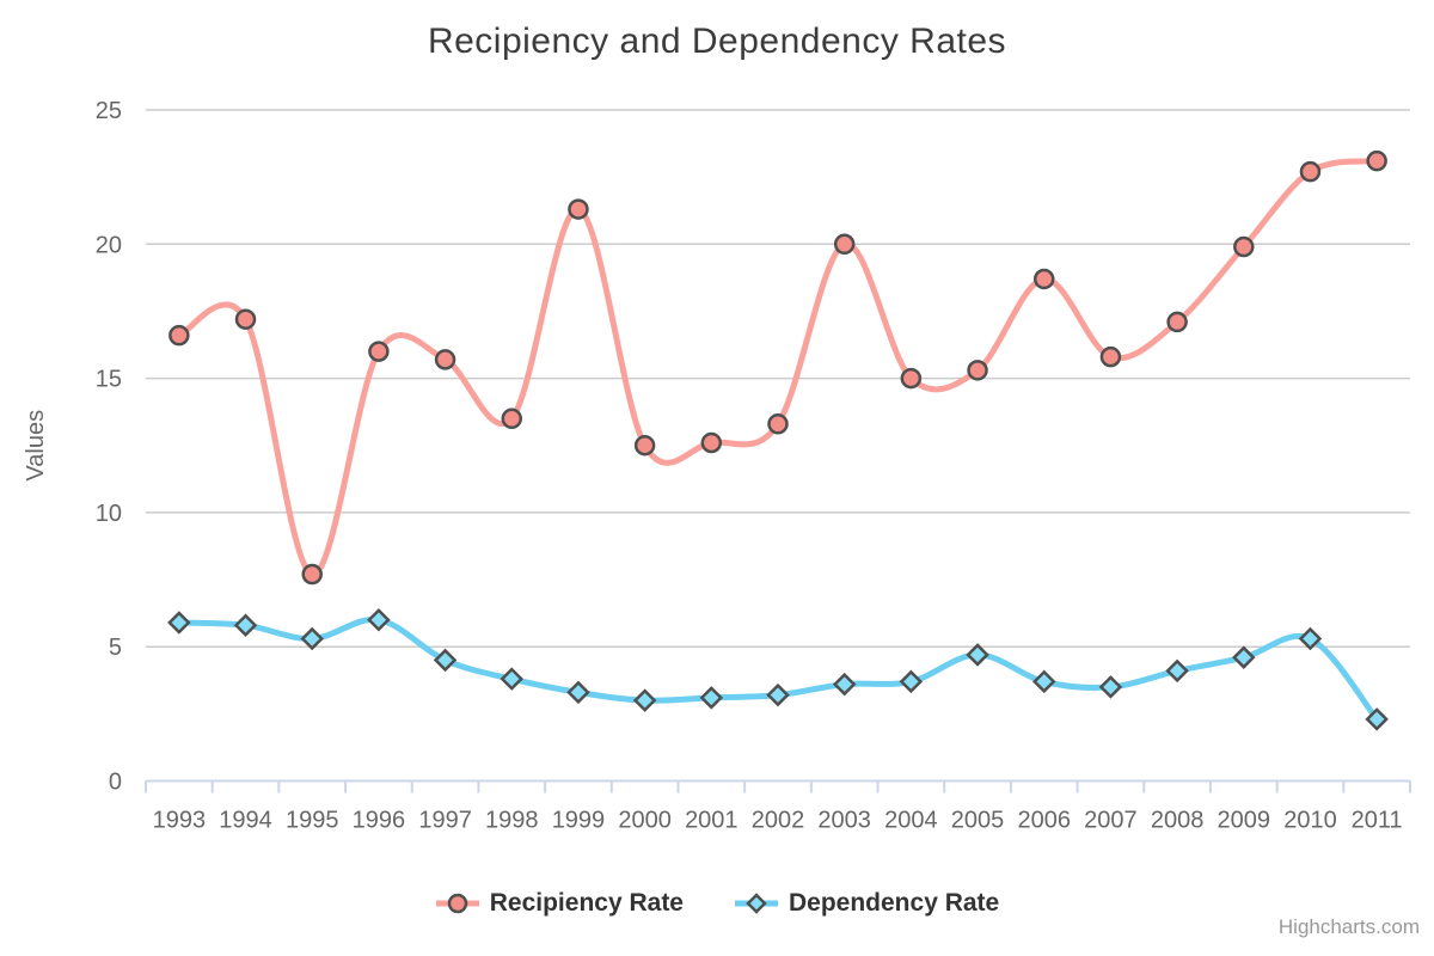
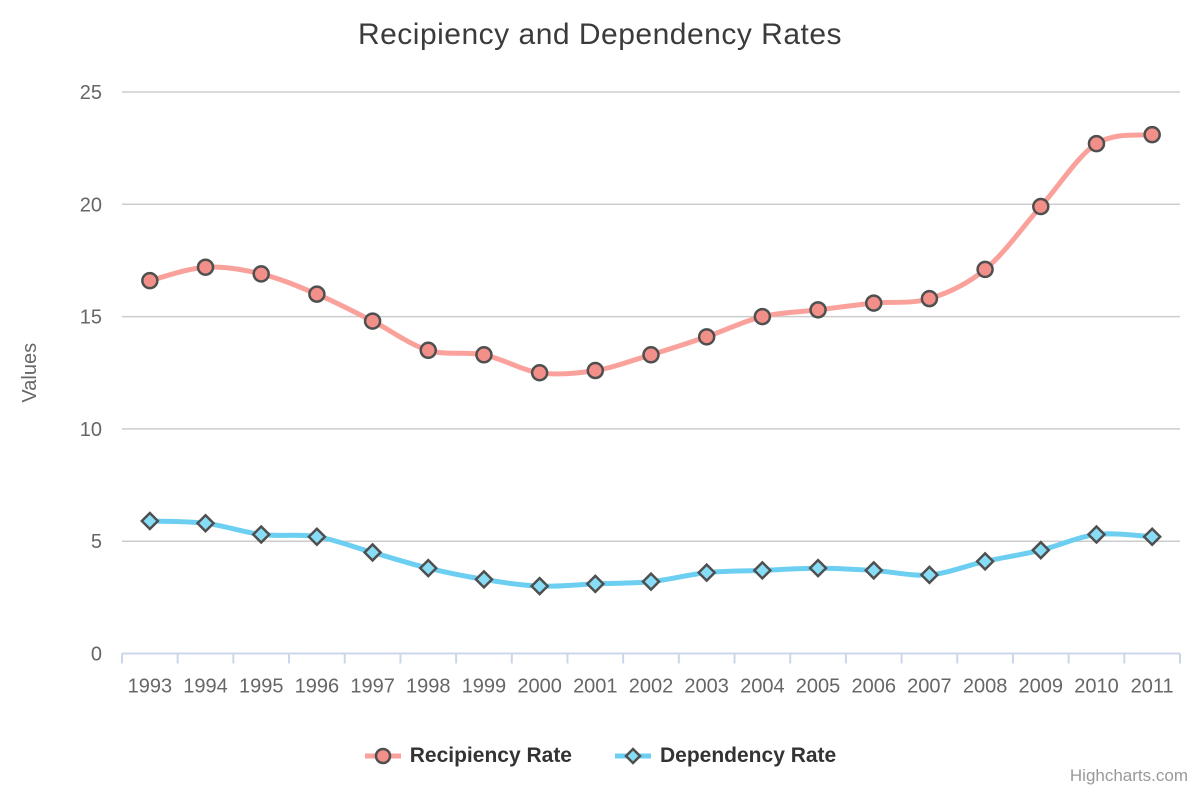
Recipiency Rate/1995: 7.7 -> 16.9
Dependency Rate/1996: 6.0 -> 5.2
Recipiency Rate/1997: 15.7 -> 14.8
Recipiency Rate/1999: 21.3 -> 13.3
Recipiency Rate/2003: 20.0 -> 14.1
Dependency Rate/2005: 4.7 -> 3.8
Recipiency Rate/2006: 18.7 -> 15.6
Dependency Rate/2011: 2.3 -> 5.2
